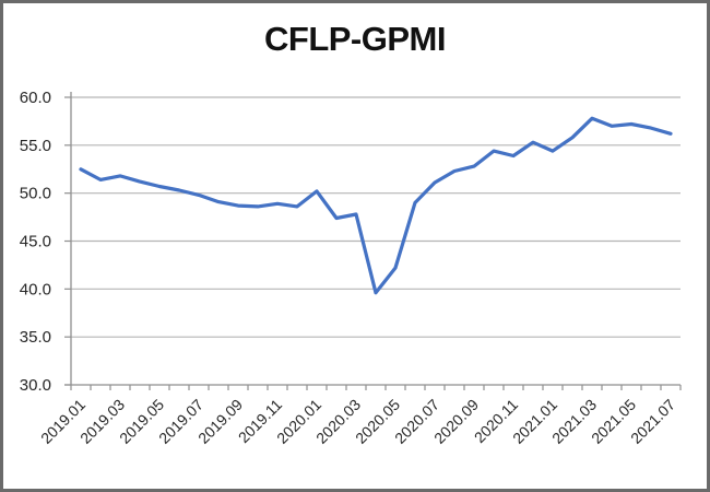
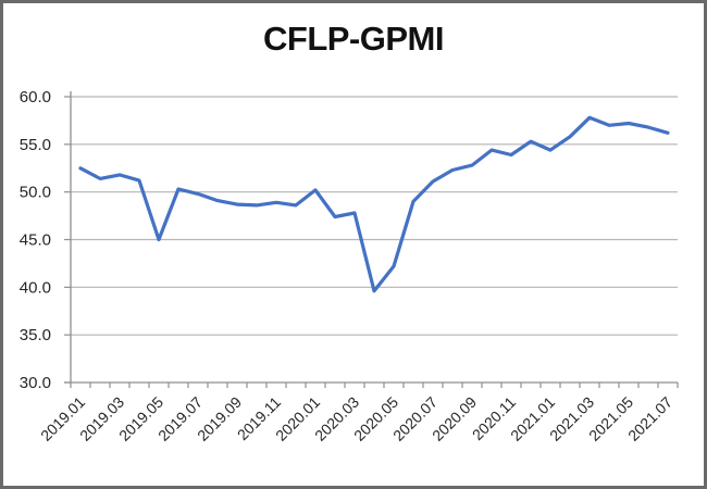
2019.05: 51 -> 45
